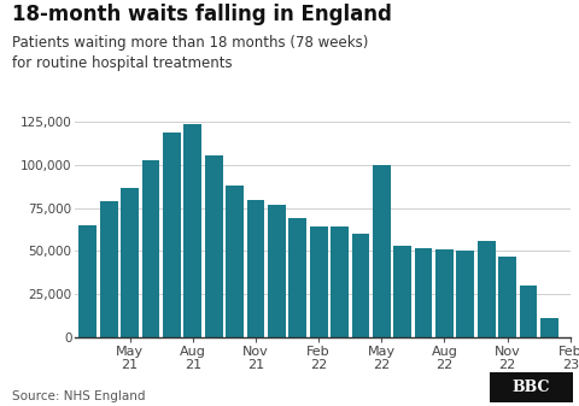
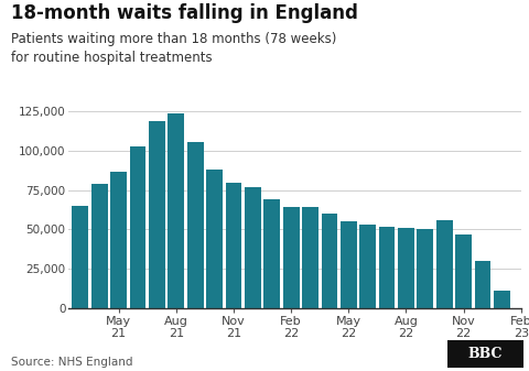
May 22: 100,000 -> 55,000
